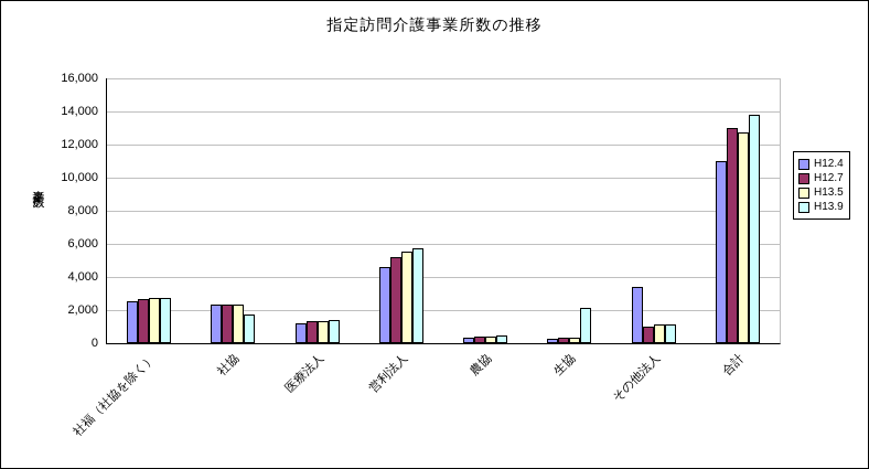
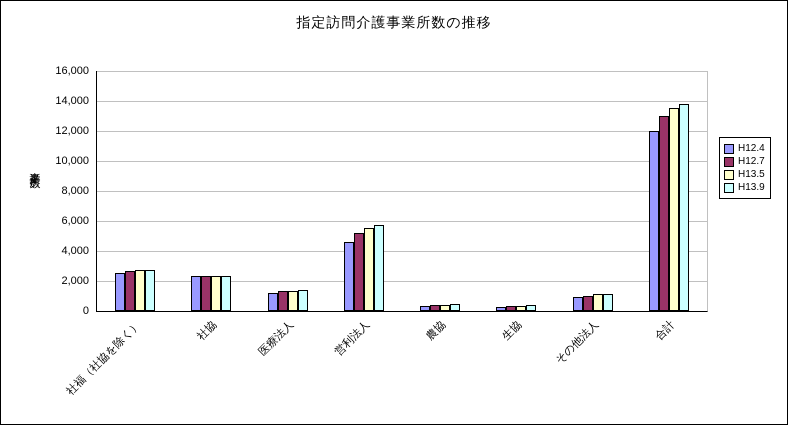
H13.9/社協: 1700 -> 2400
H13.9/生協: 2100 -> 400
H12.4/その他法人: 3400 -> 900
H12.4/合計: 11000 -> 12000
H13.5/合計: 12700 -> 13500
